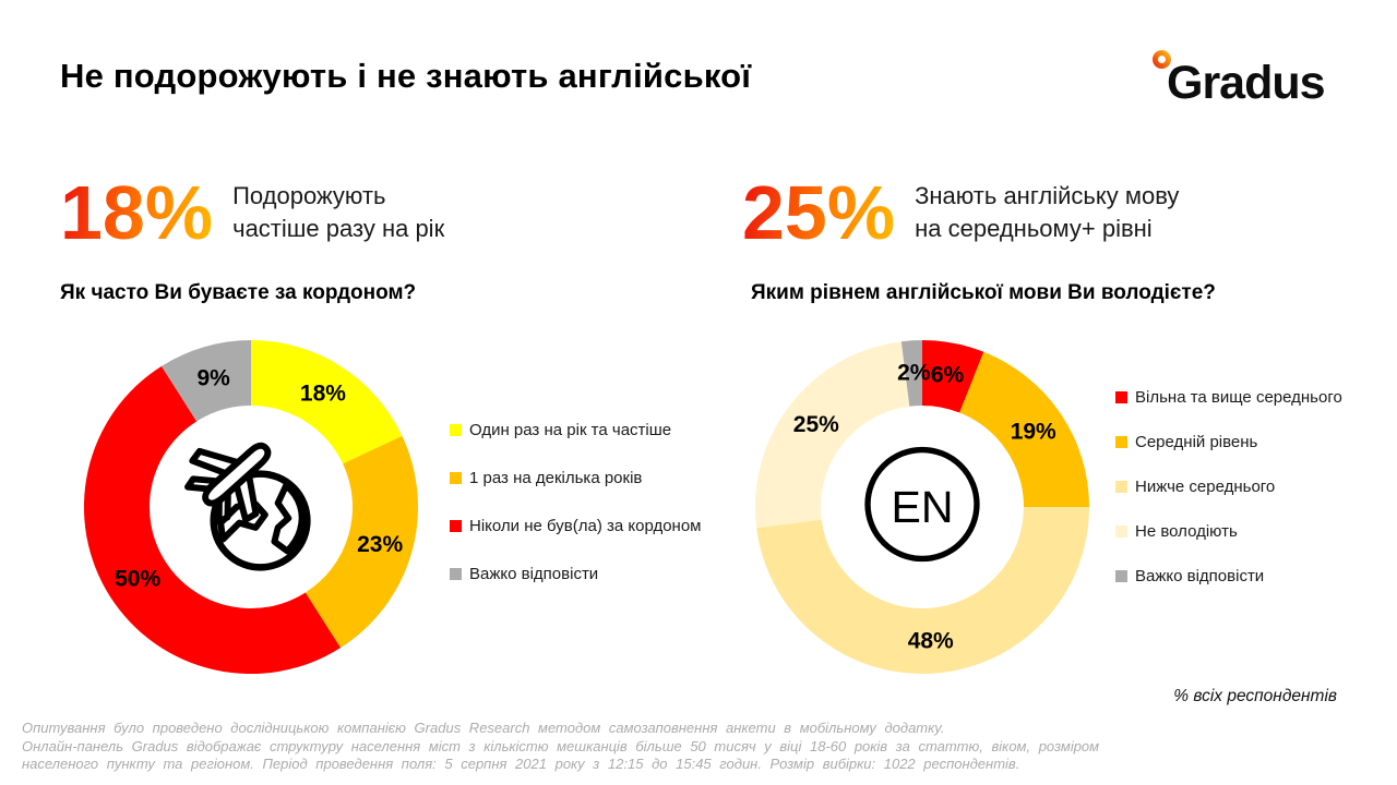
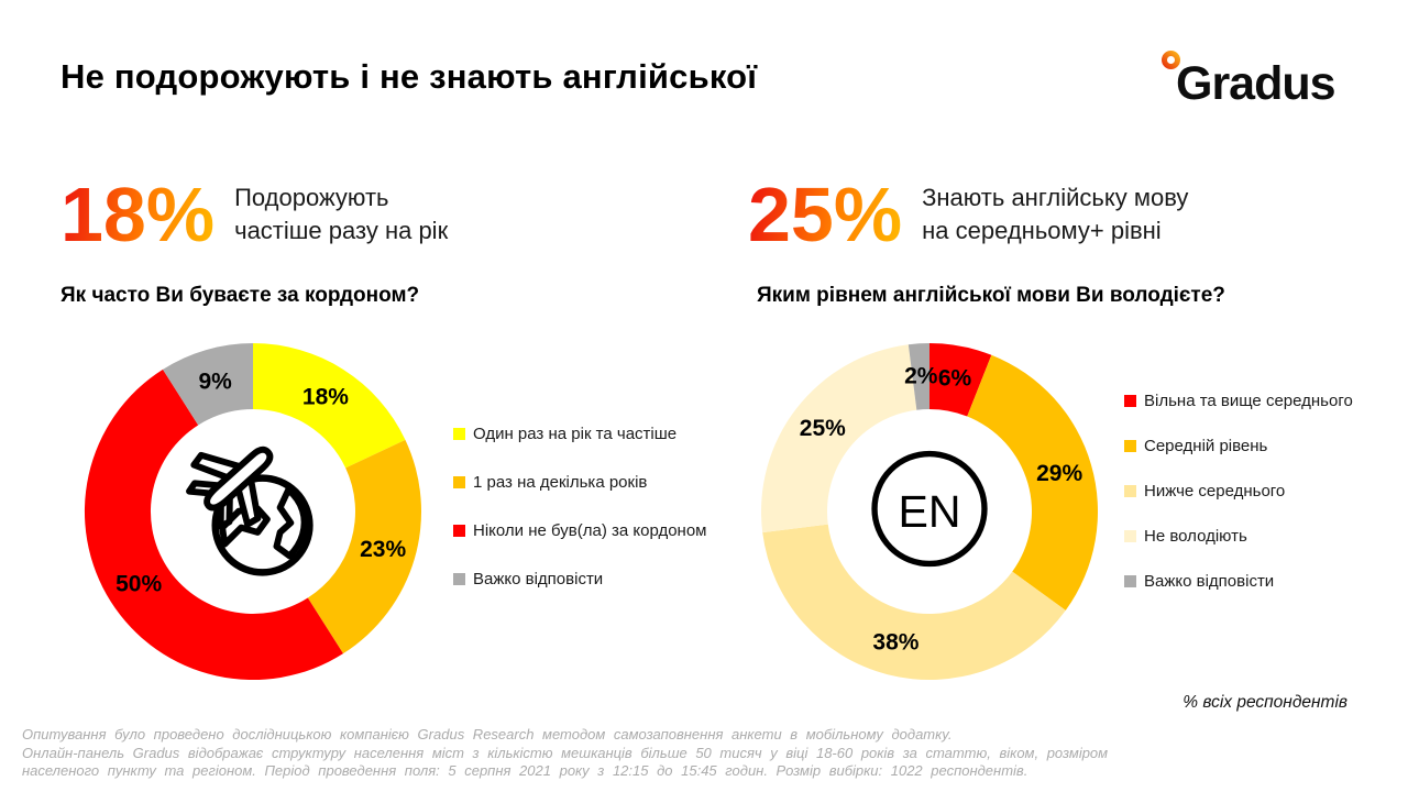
Яким рівнем англійської мови Ви володієте?/Середній рівень: 19% -> 29%
Яким рівнем англійської мови Ви володієте?/Нижче середнього: 48% -> 38%
